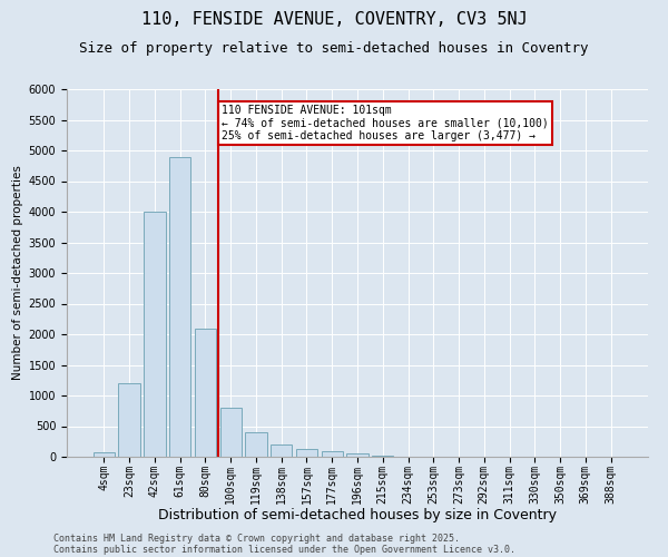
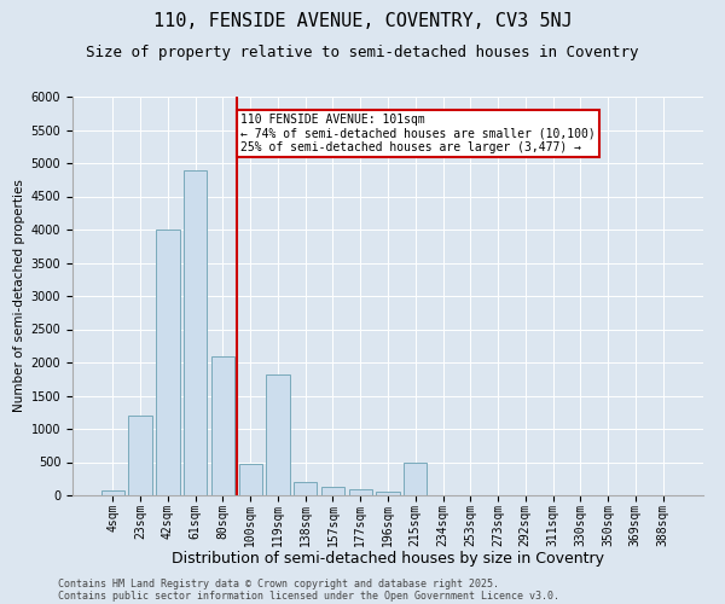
100sqm: 800 -> 480
119sqm: 400 -> 1820
215sqm: 20 -> 500
